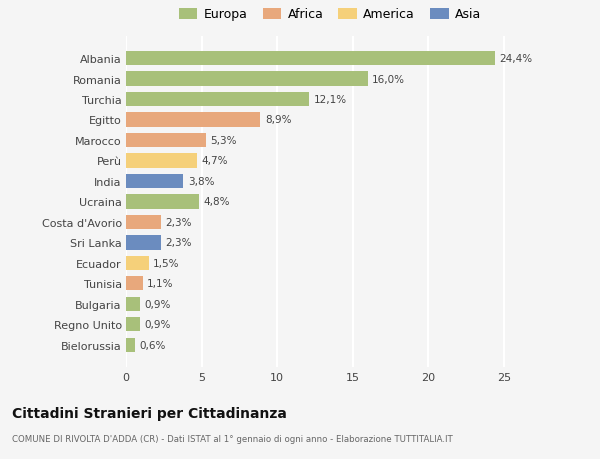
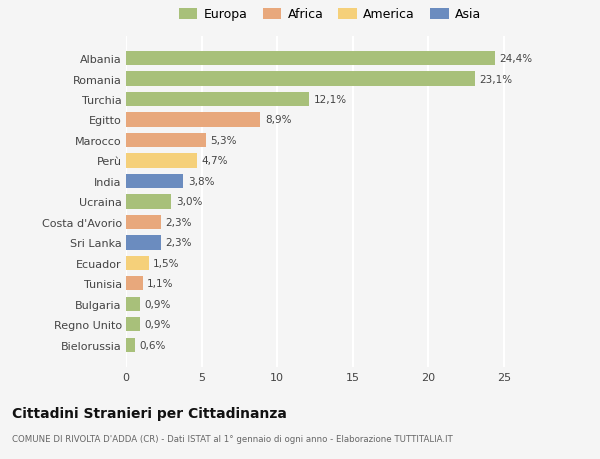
Romania: 16,0% -> 23,1%
Ucraina: 4,8% -> 3,0%
